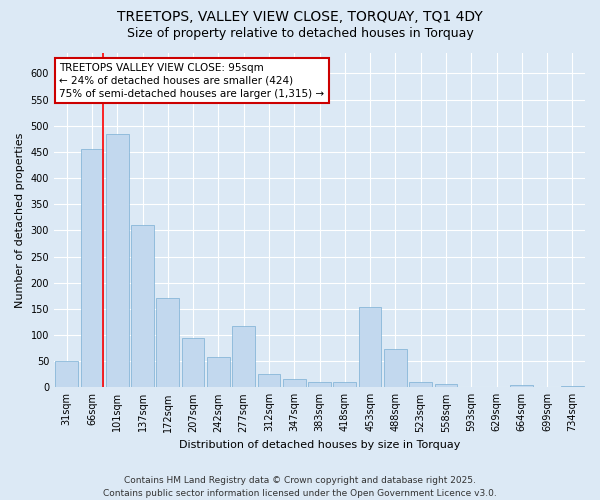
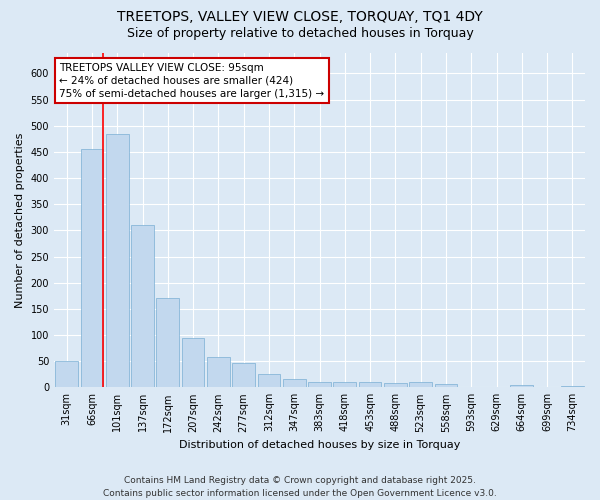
277sqm: 118 -> 47
453sqm: 154 -> 10
488sqm: 74 -> 8
